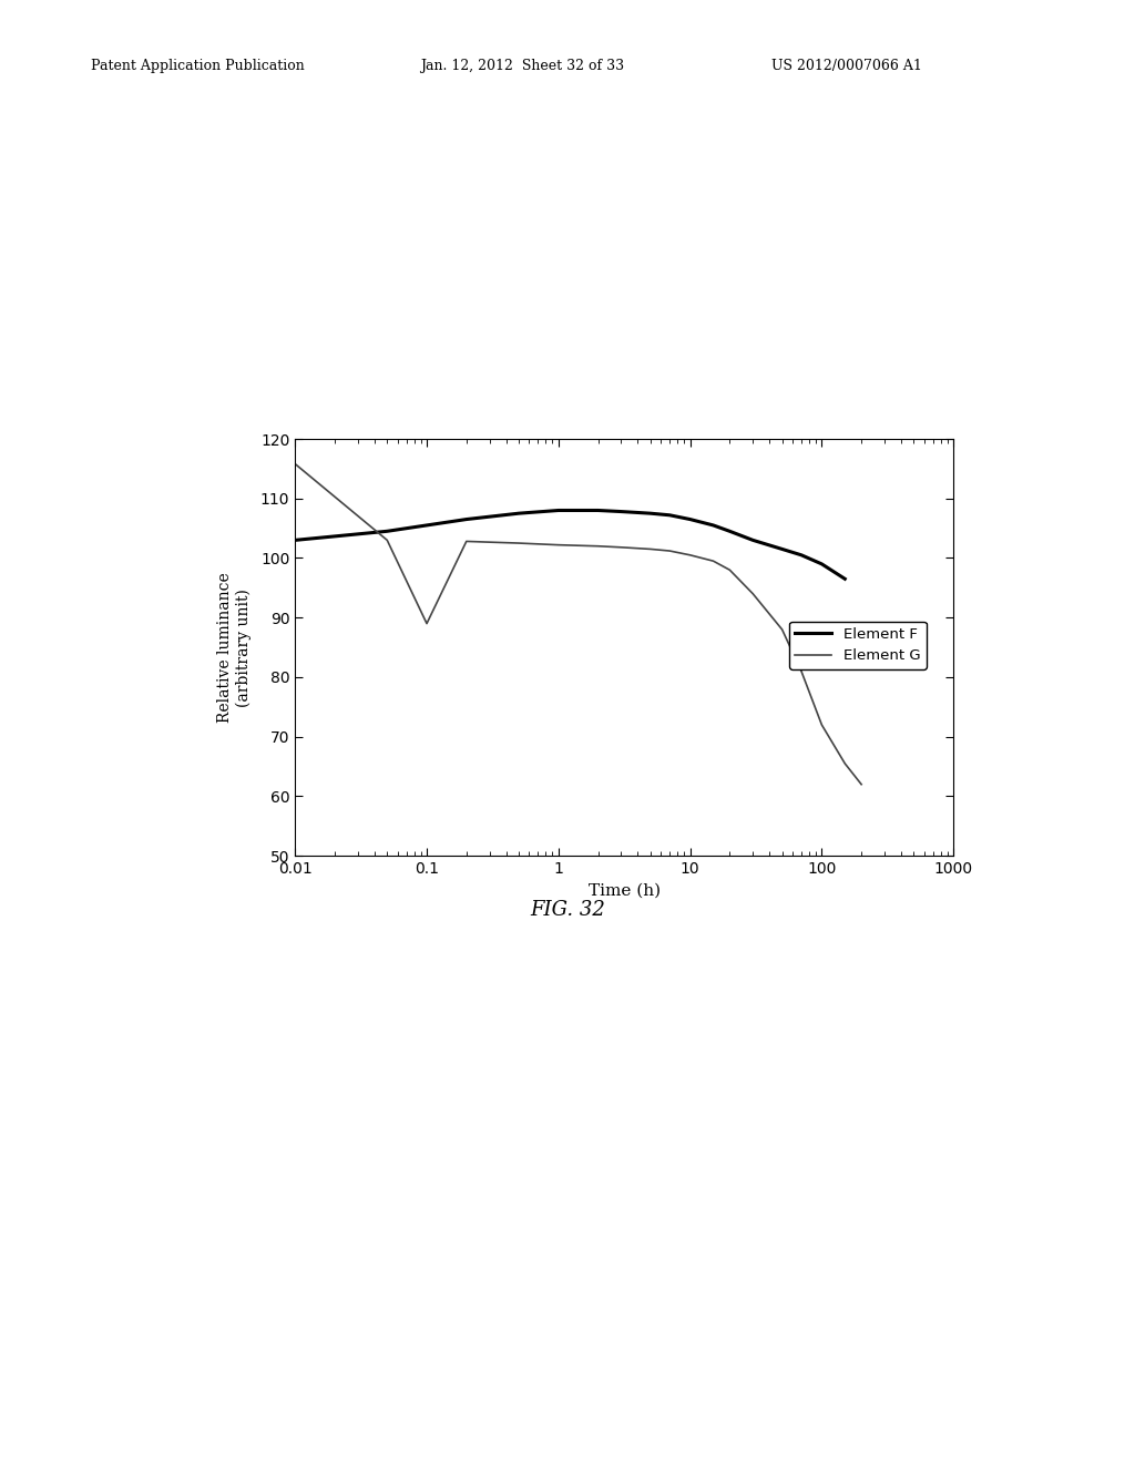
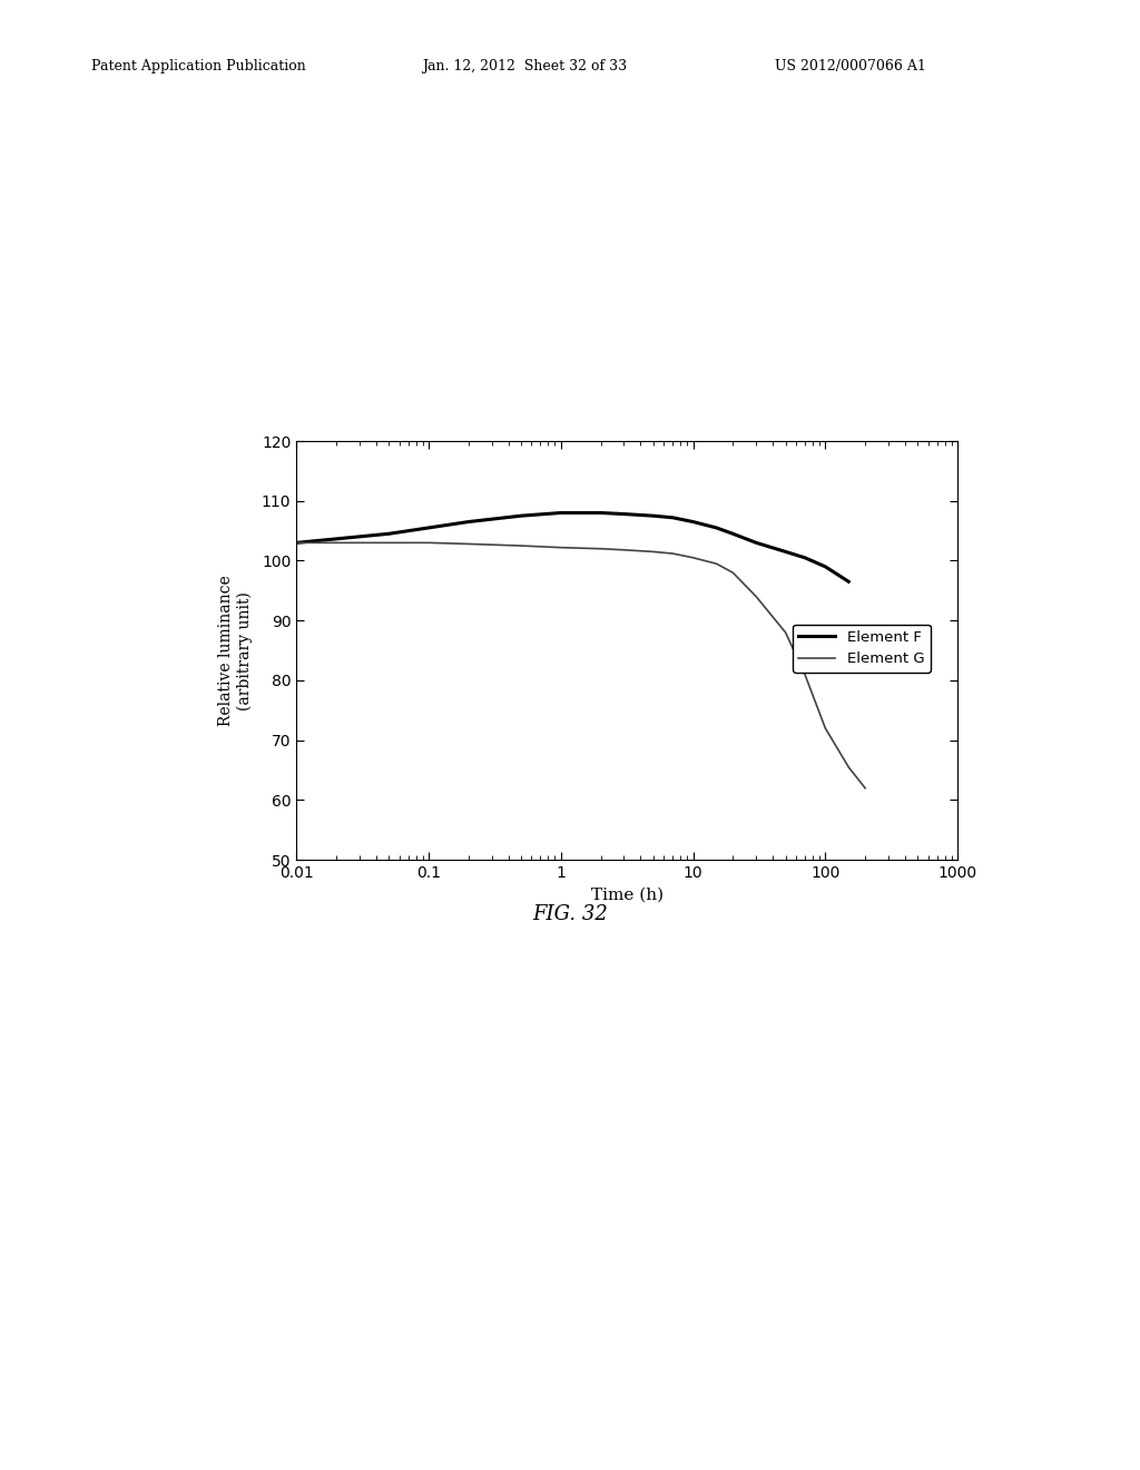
Element G/0.01: 115.8 -> 103.0
Element G/0.1: 89.0 -> 103.0
